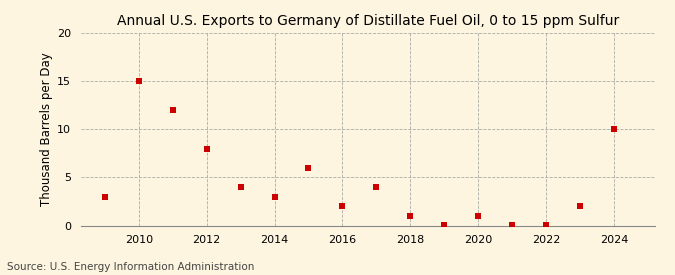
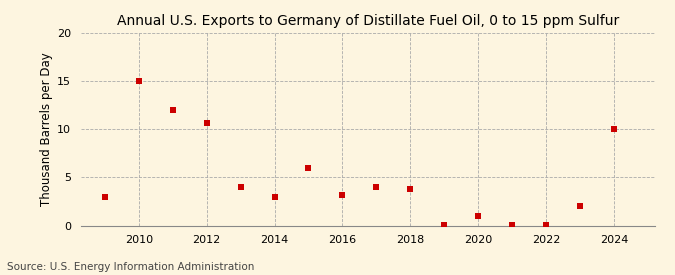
2012: 8.0 -> 10.6
2016: 2.0 -> 3.2
2018: 1.0 -> 3.8
